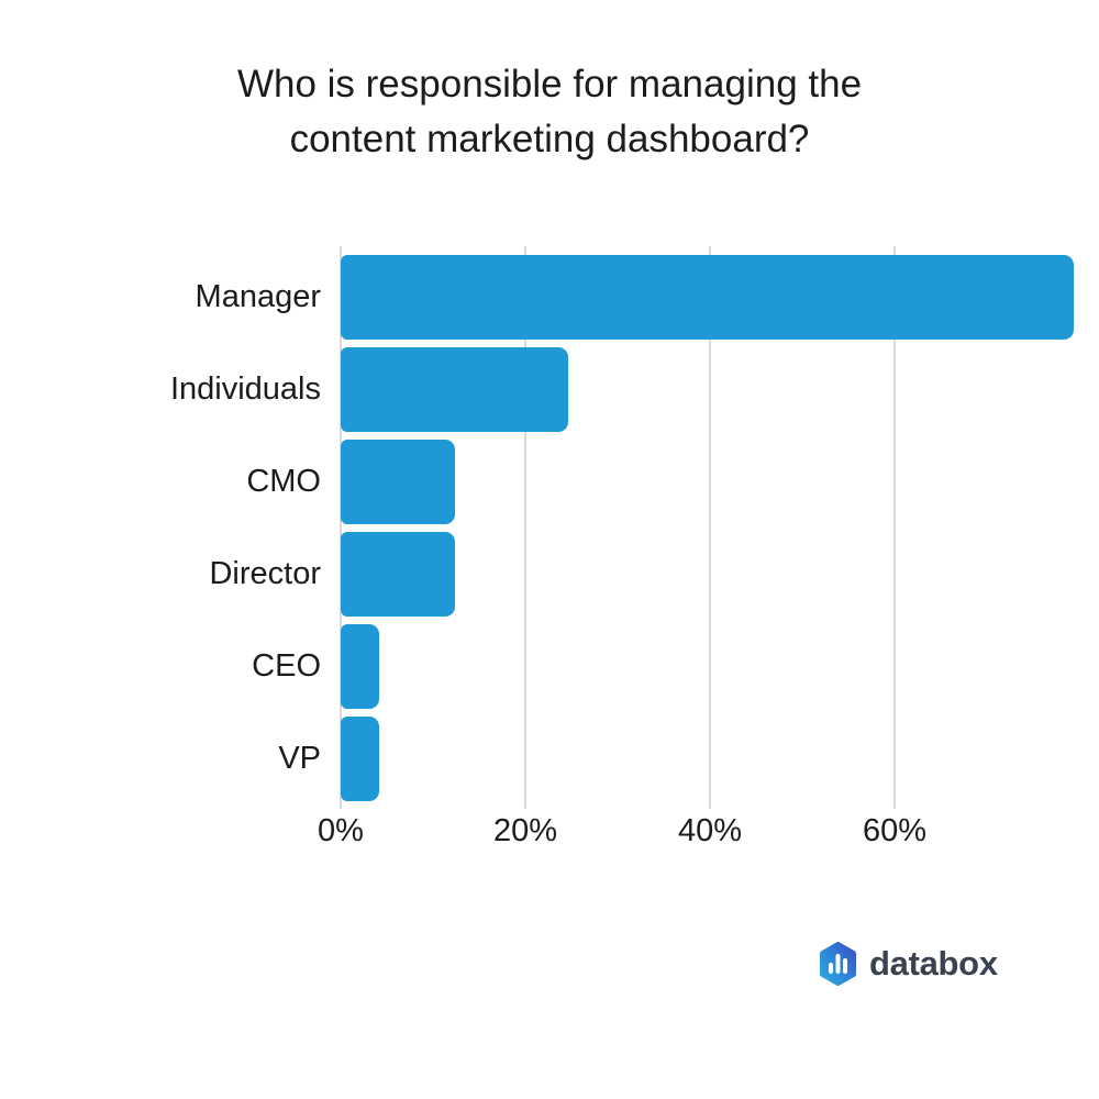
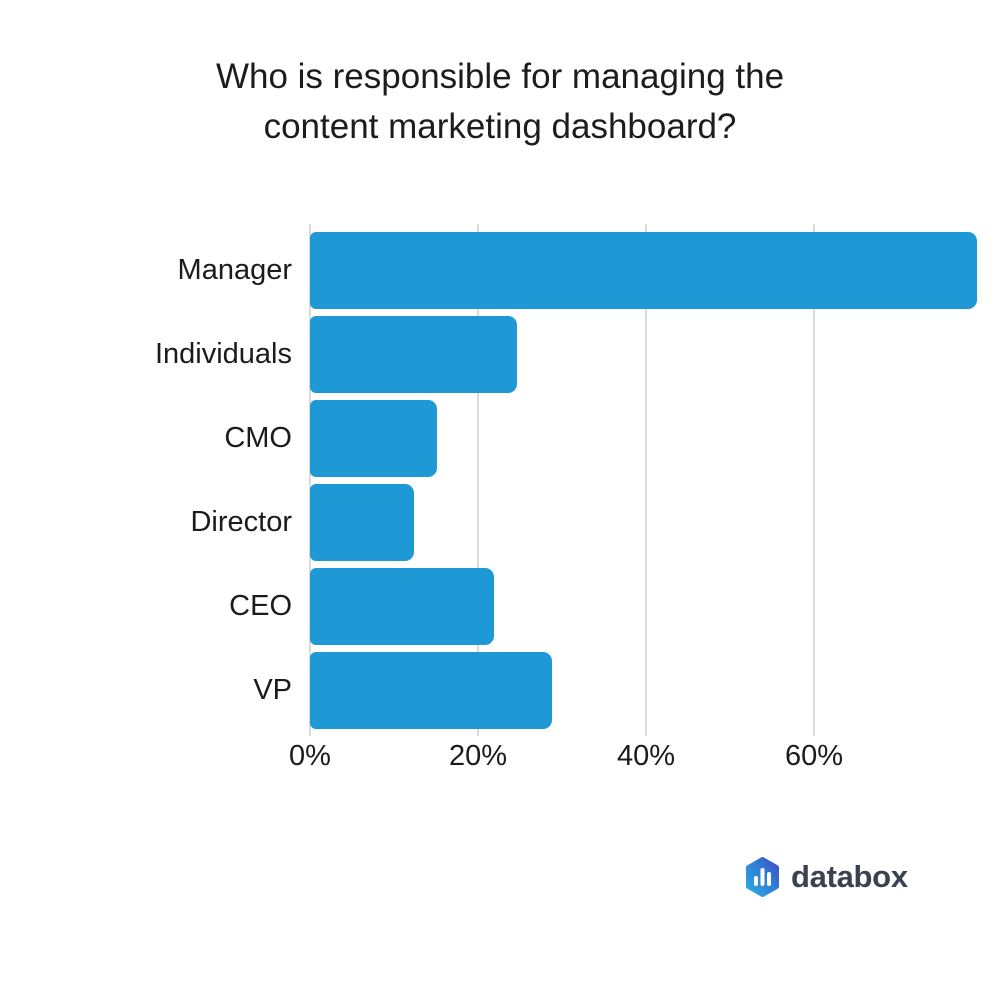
CMO: 9% -> 11%
CEO: 3% -> 16%
VP: 3% -> 21%
